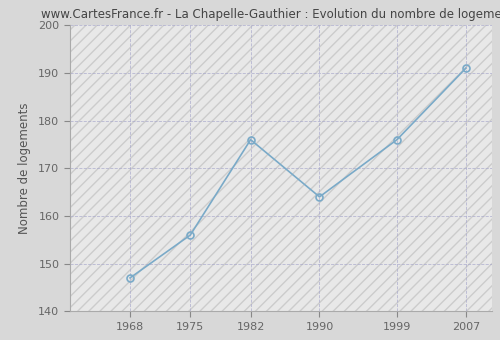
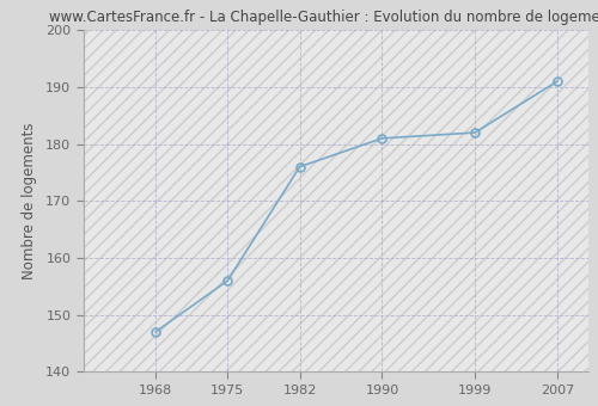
1990: 164 -> 181
1999: 176 -> 182
